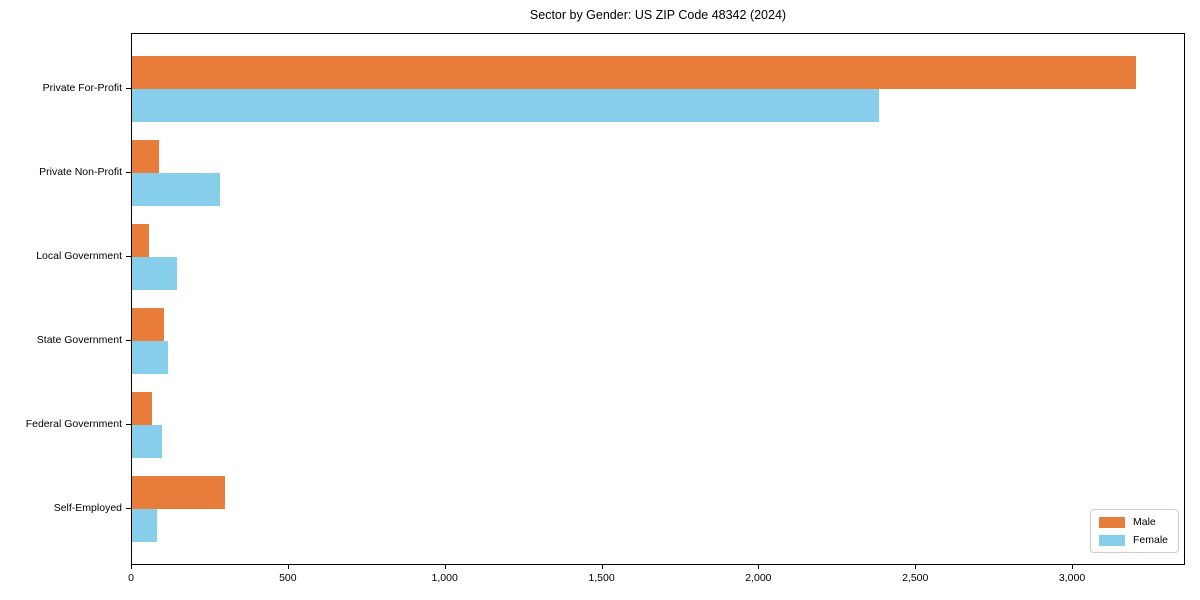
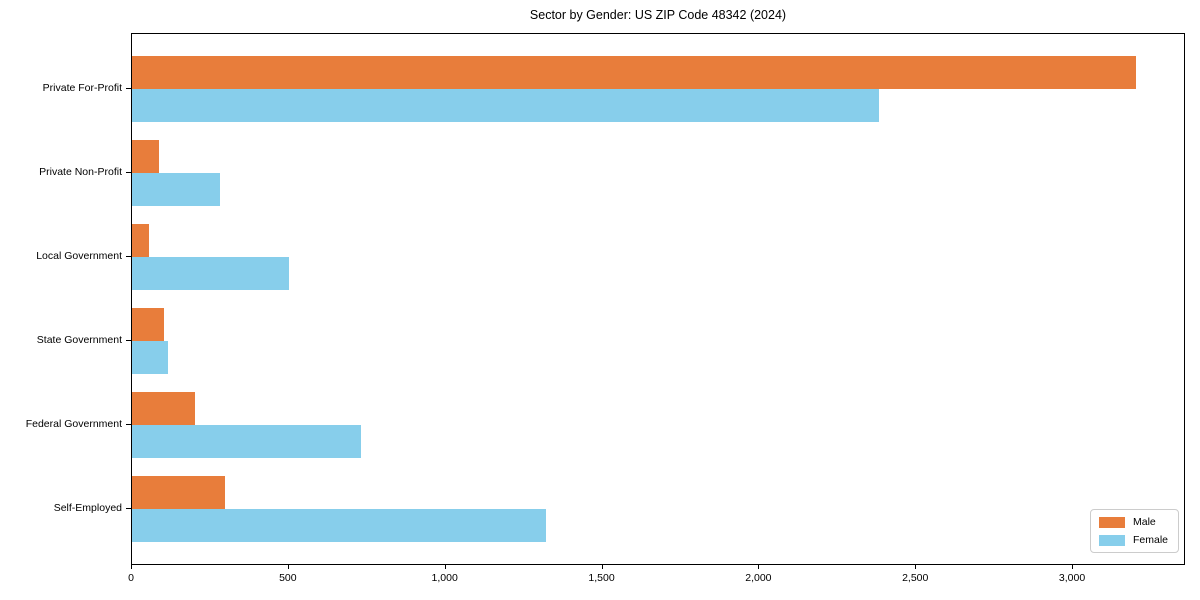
Female/Local Government: 140 -> 500
Male/Federal Government: 60 -> 200
Female/Federal Government: 100 -> 730
Female/Self-Employed: 80 -> 1320
